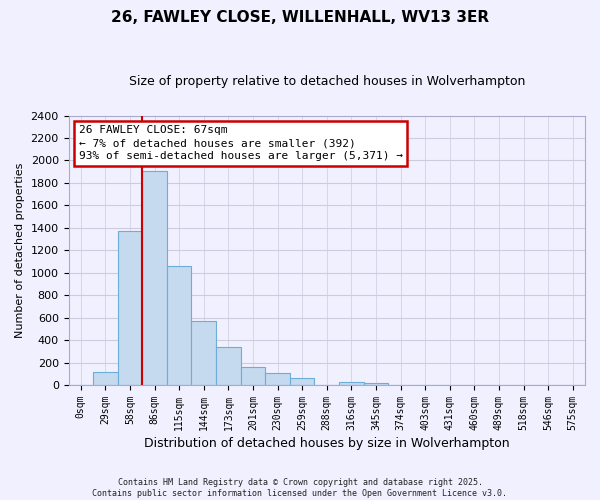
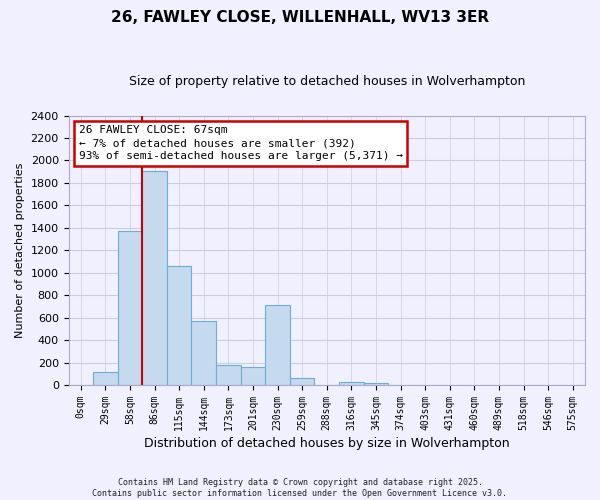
173sqm: 340 -> 180
230sqm: 100 -> 710
